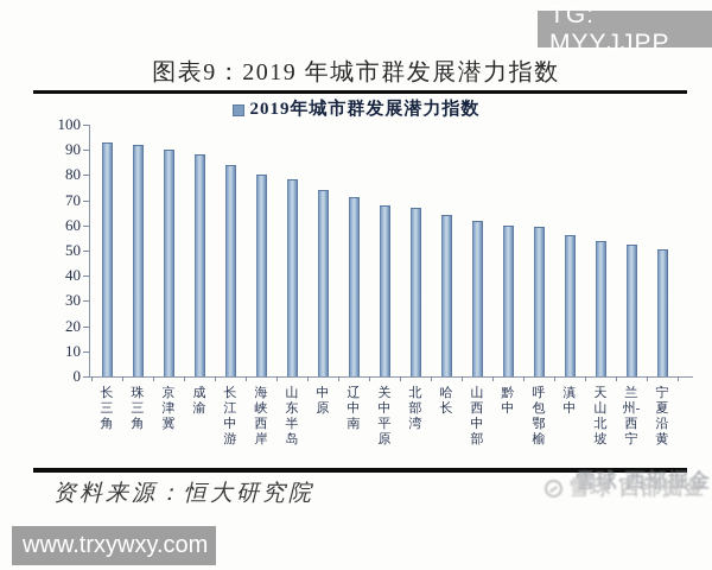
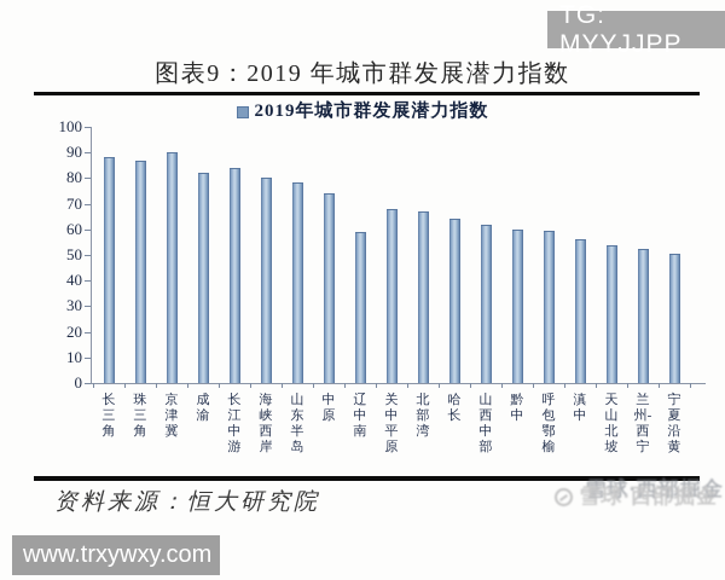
长三角: 93 -> 88
珠三角: 92 -> 87
成渝: 88 -> 82
辽中南: 71 -> 59
